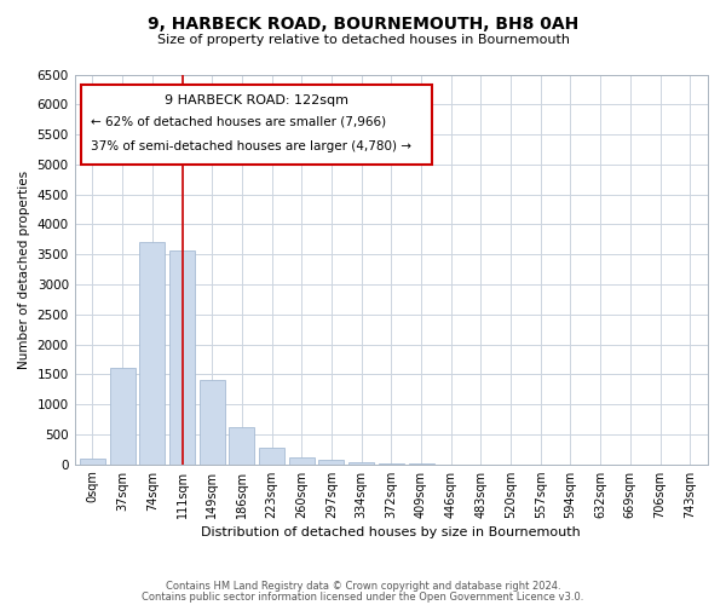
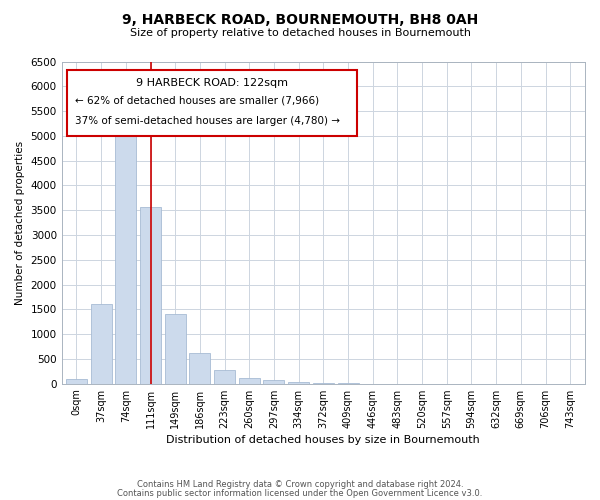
74sqm: 3700 -> 5050
